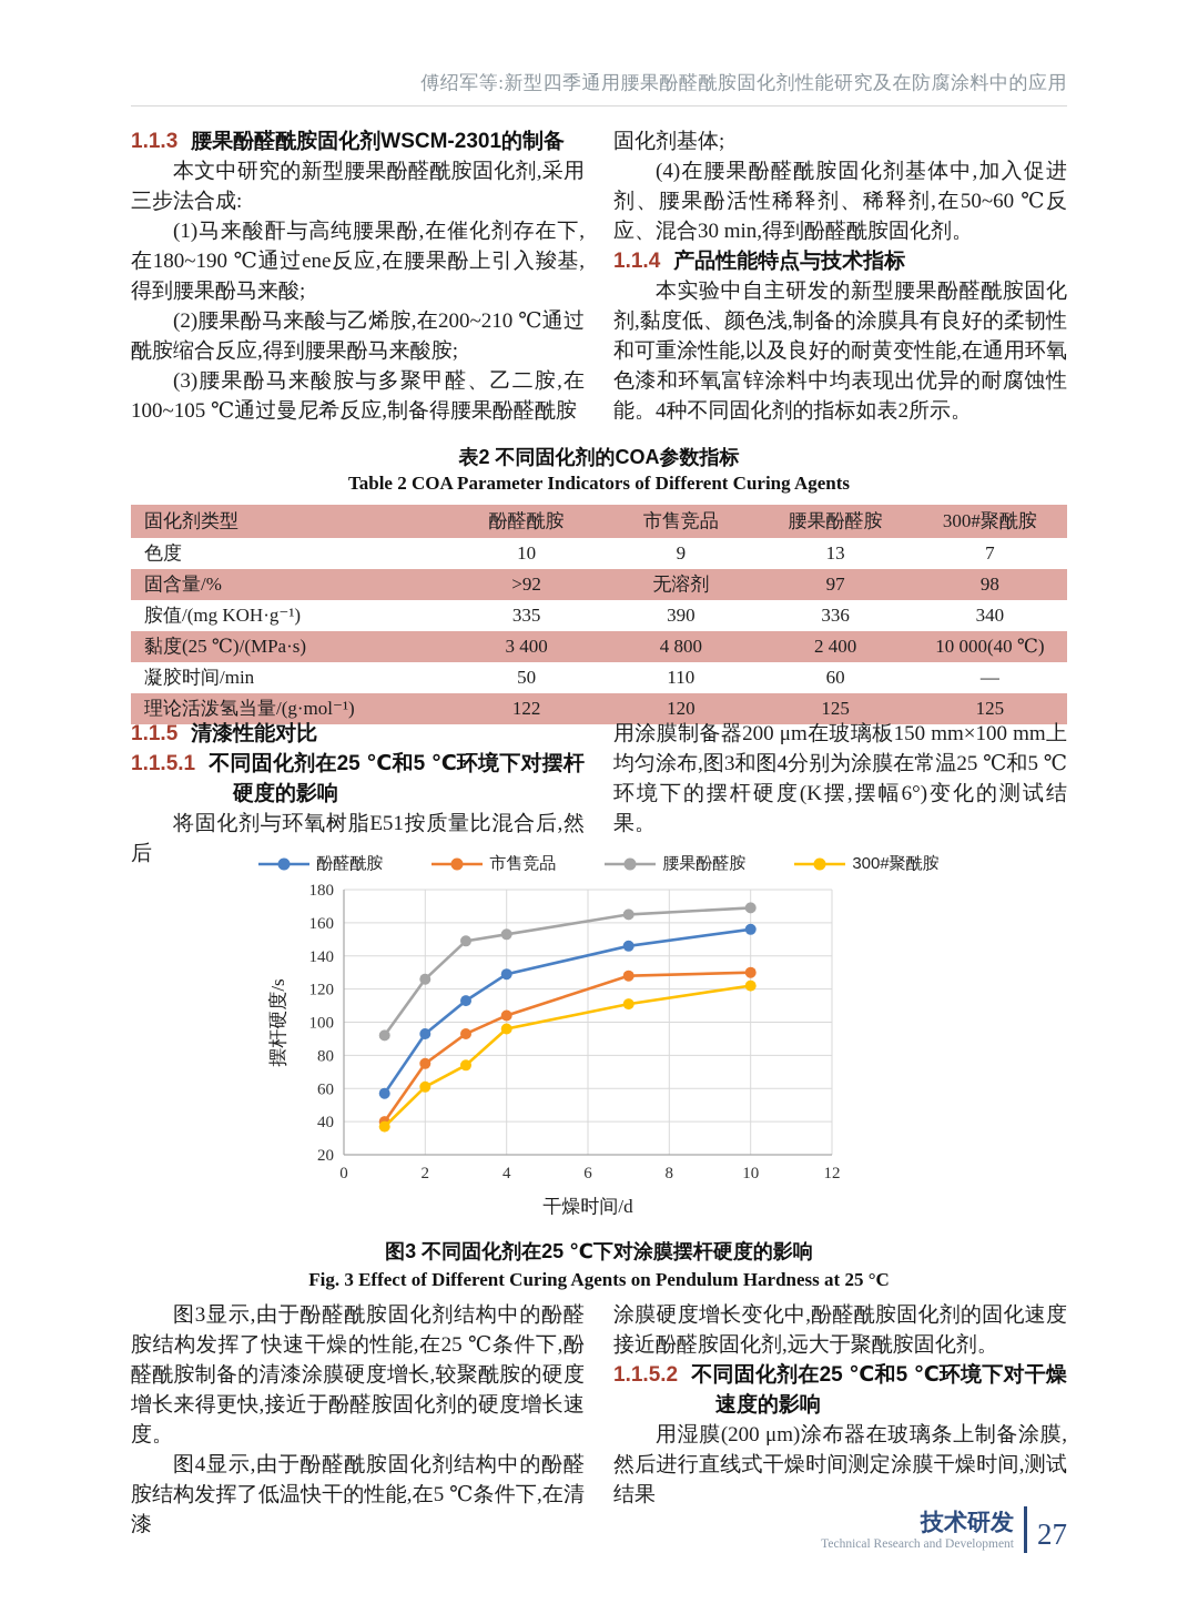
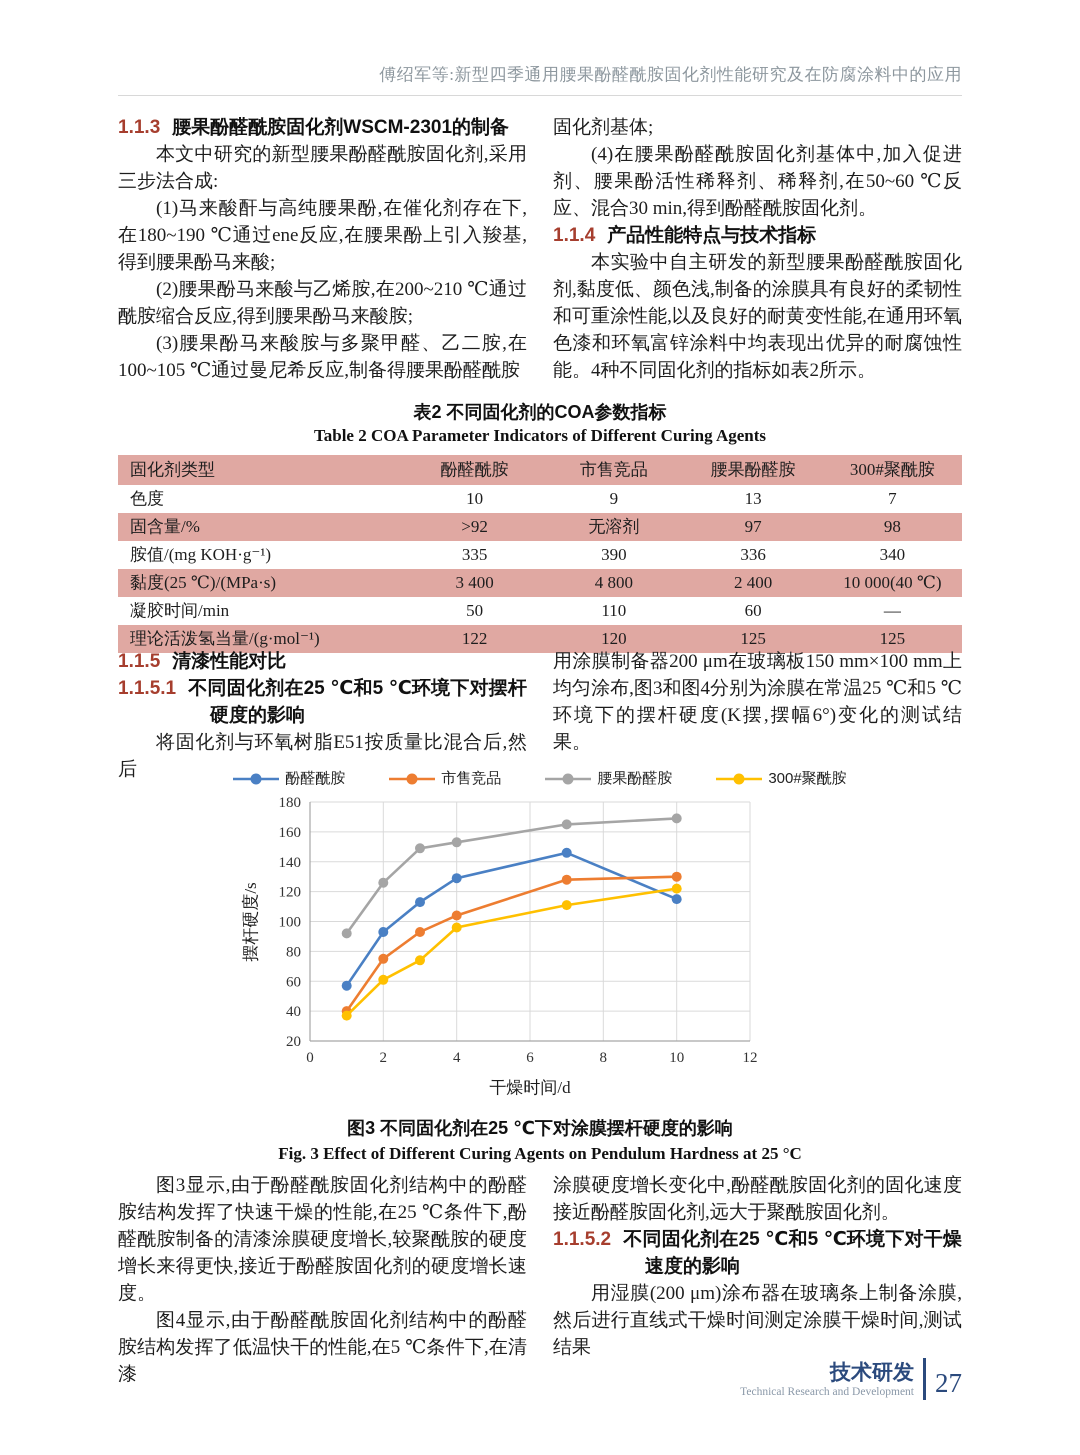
酚醛酰胺/10: 156 -> 115
